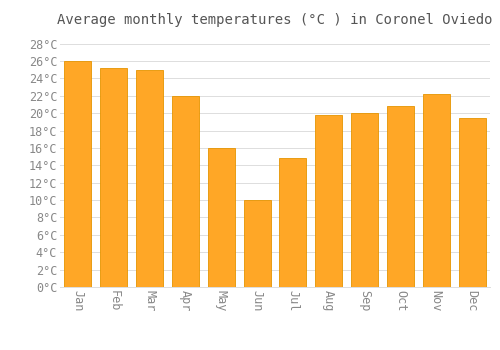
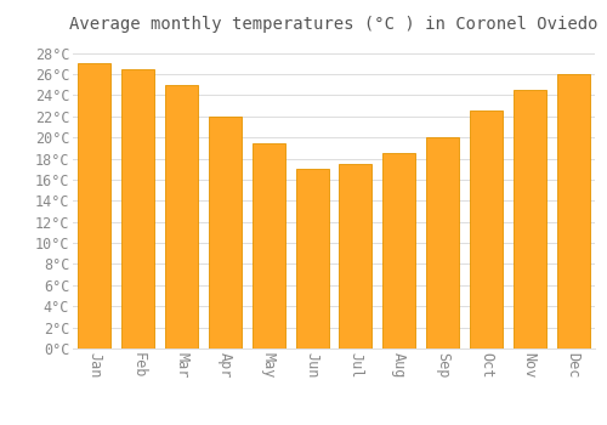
Jan: 26.0°C -> 27.0°C
Feb: 25.2°C -> 26.5°C
May: 16.0°C -> 19.5°C
Jun: 10.0°C -> 17.0°C
Jul: 14.8°C -> 17.5°C
Aug: 19.8°C -> 18.5°C
Oct: 20.8°C -> 22.5°C
Nov: 22.2°C -> 24.5°C
Dec: 19.4°C -> 26.0°C
